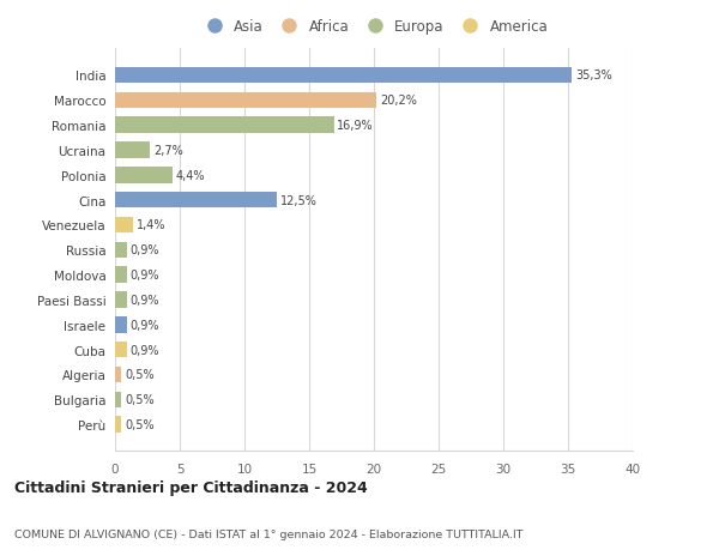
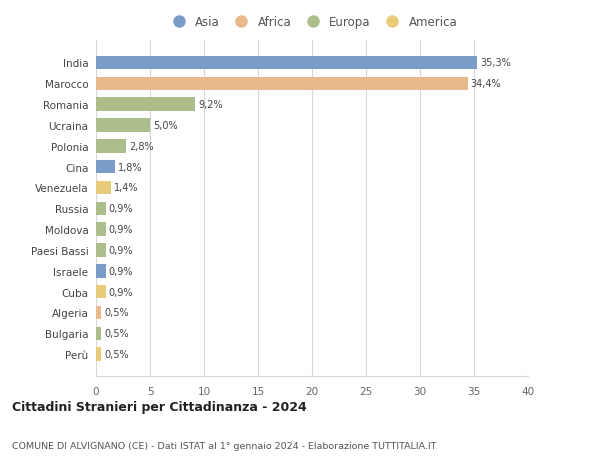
Marocco: 20,2% -> 34,4%
Romania: 16,9% -> 9,2%
Ucraina: 2,7% -> 5,0%
Polonia: 4,4% -> 2,8%
Cina: 12,5% -> 1,8%
